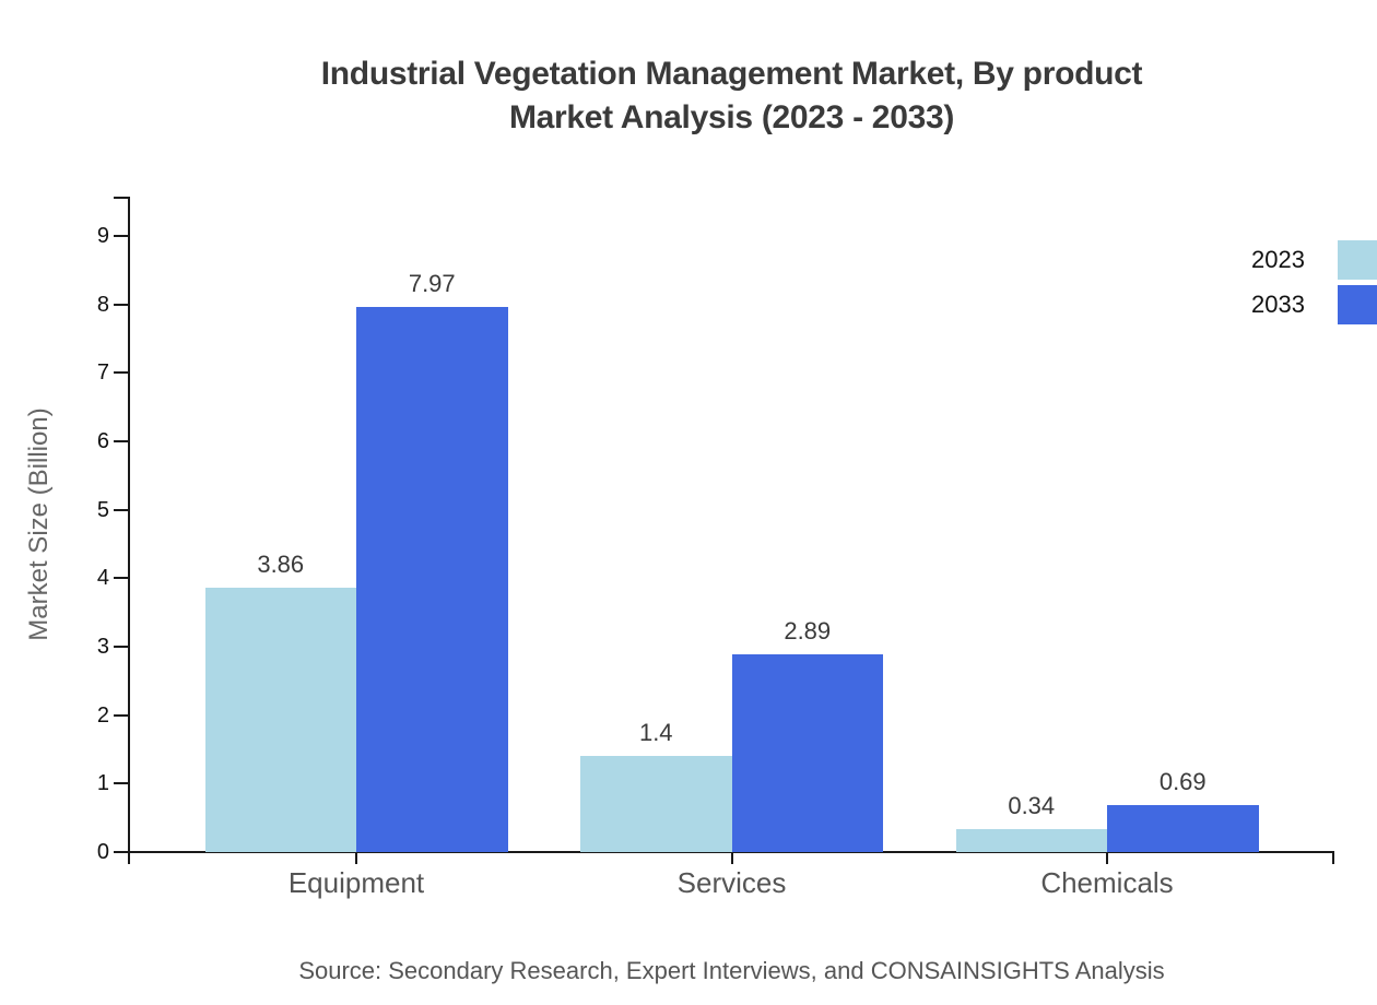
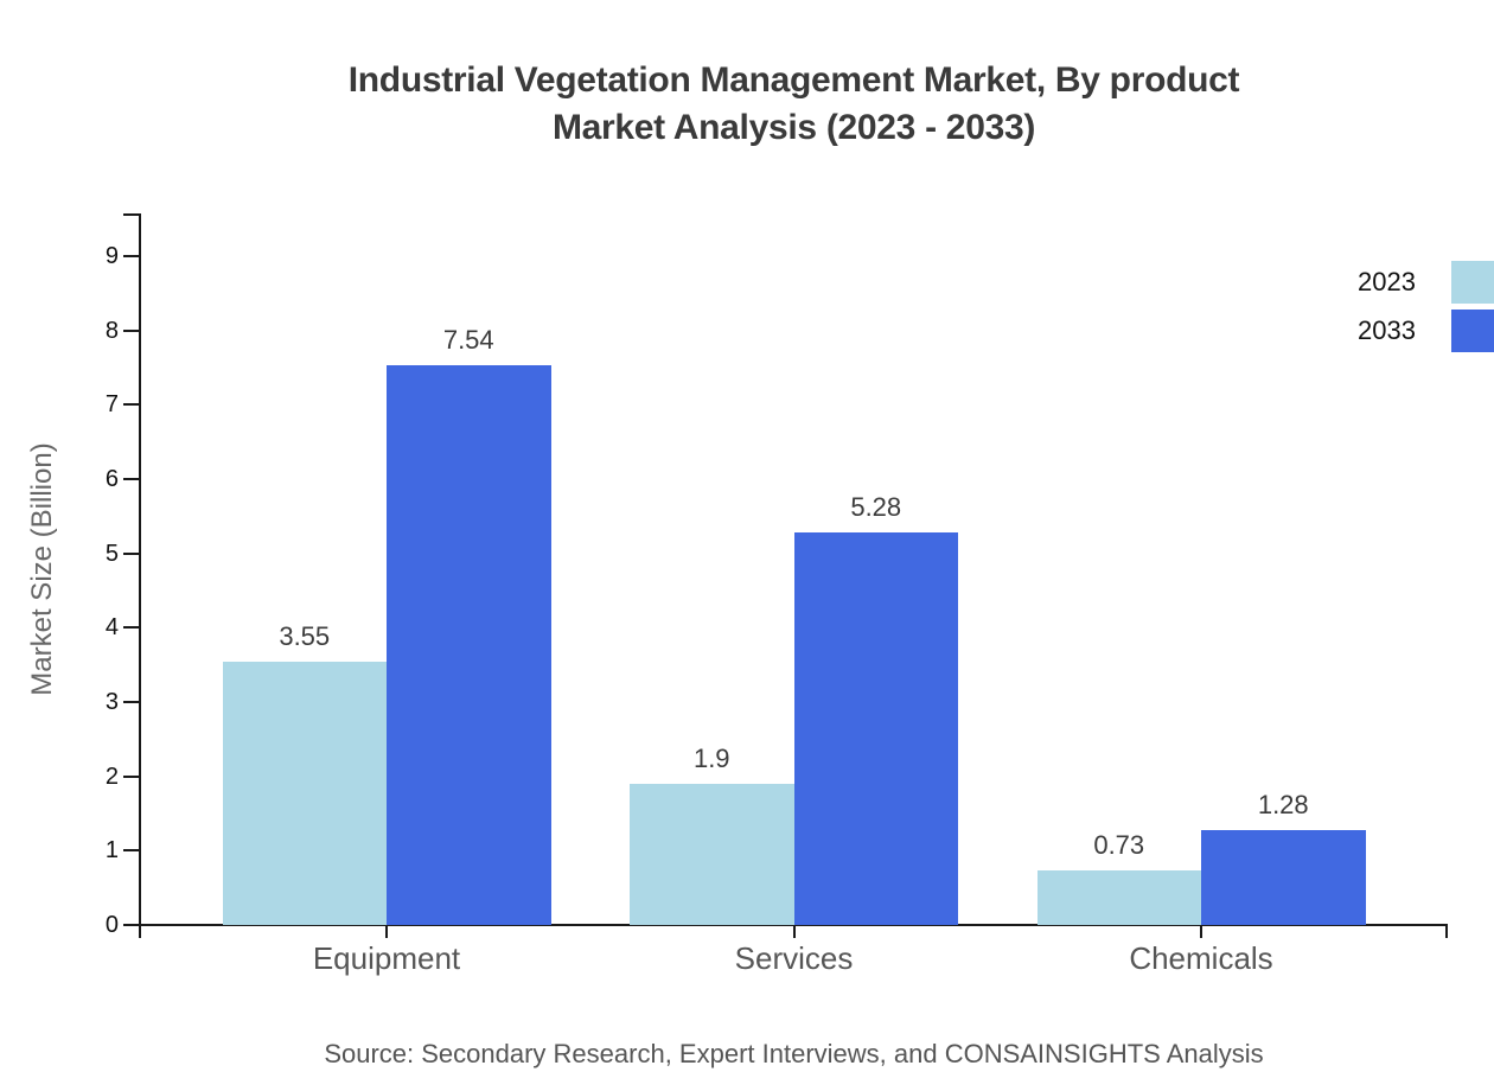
2023/Equipment: 3.86 -> 3.55
2033/Equipment: 7.97 -> 7.54
2023/Services: 1.4 -> 1.9
2033/Services: 2.89 -> 5.28
2023/Chemicals: 0.34 -> 0.73
2033/Chemicals: 0.69 -> 1.28
